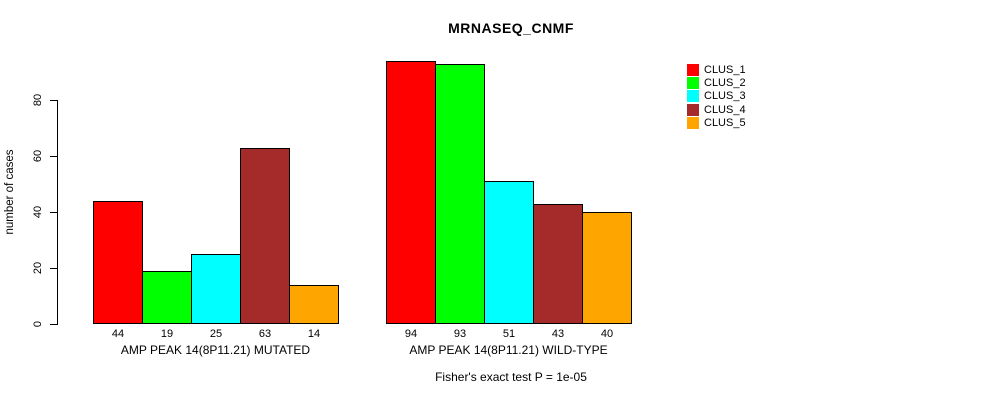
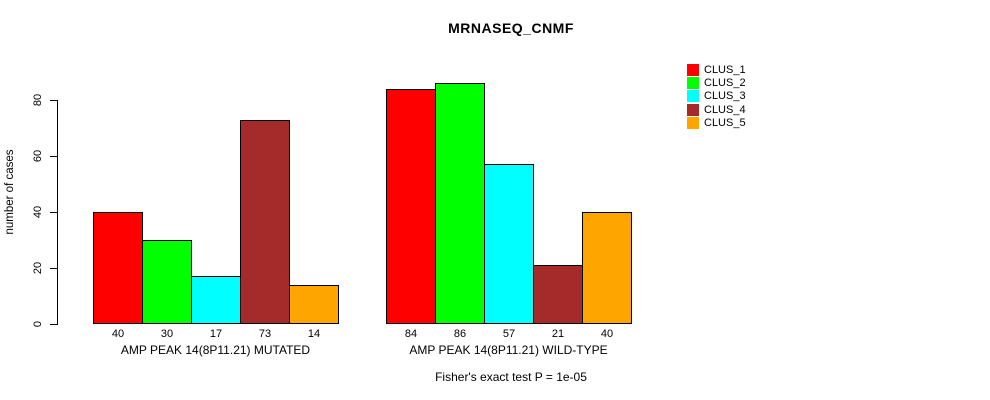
CLUS_1/AMP PEAK 14(8P11.21) MUTATED: 44 -> 40
CLUS_2/AMP PEAK 14(8P11.21) MUTATED: 19 -> 30
CLUS_3/AMP PEAK 14(8P11.21) MUTATED: 25 -> 17
CLUS_4/AMP PEAK 14(8P11.21) MUTATED: 63 -> 73
CLUS_1/AMP PEAK 14(8P11.21) WILD-TYPE: 94 -> 84
CLUS_2/AMP PEAK 14(8P11.21) WILD-TYPE: 93 -> 86
CLUS_3/AMP PEAK 14(8P11.21) WILD-TYPE: 51 -> 57
CLUS_4/AMP PEAK 14(8P11.21) WILD-TYPE: 43 -> 21
